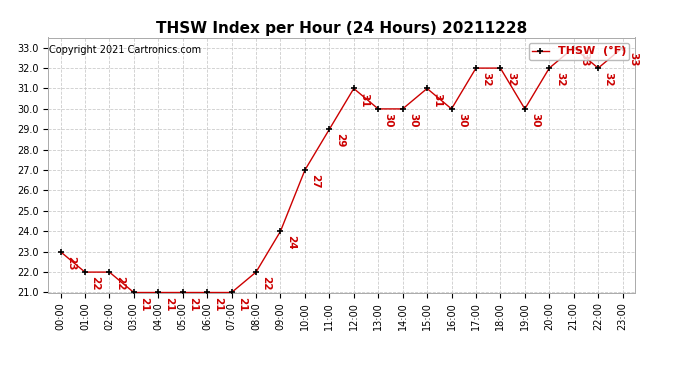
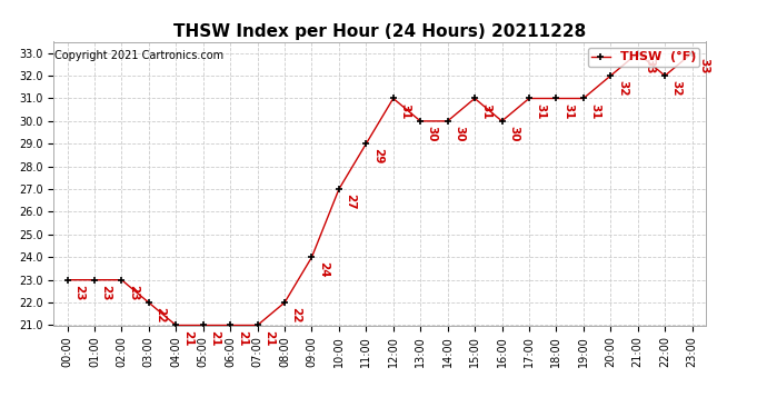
01:00: 22 -> 23
02:00: 22 -> 23
03:00: 21 -> 22
17:00: 32 -> 31
18:00: 32 -> 31
19:00: 30 -> 31
